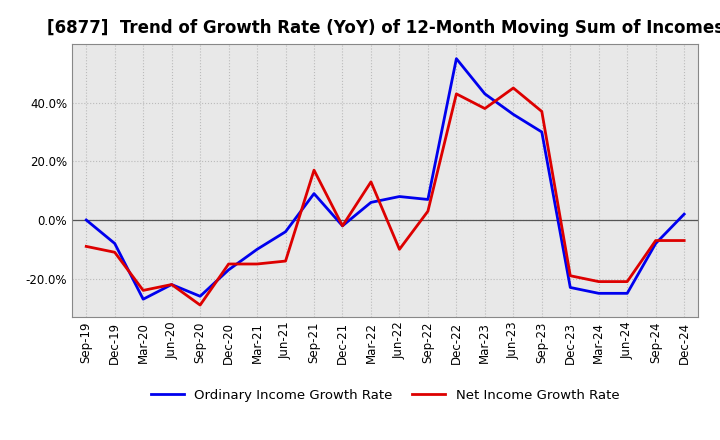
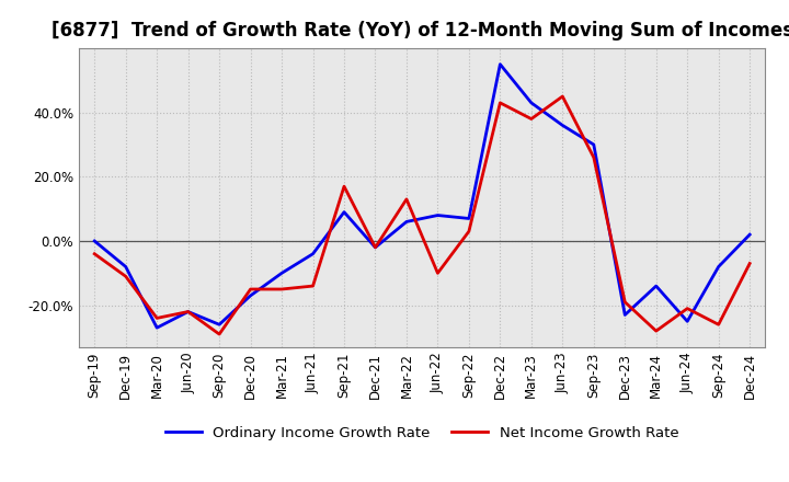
Net Income Growth Rate/Sep-19: -9% -> -4%
Net Income Growth Rate/Sep-23: 37% -> 26%
Ordinary Income Growth Rate/Mar-24: -25% -> -14%
Net Income Growth Rate/Mar-24: -21% -> -28%
Net Income Growth Rate/Sep-24: -7% -> -26%
